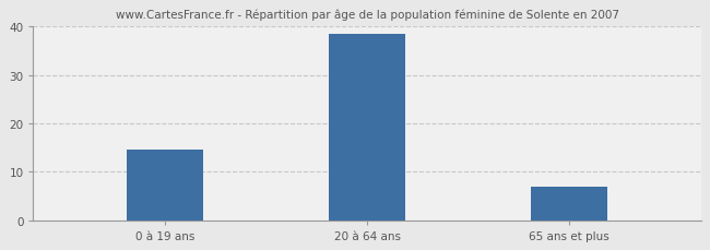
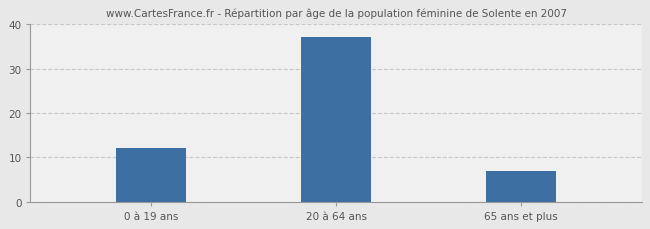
0 à 19 ans: 14.5 -> 12.0
20 à 64 ans: 38.5 -> 37.0
